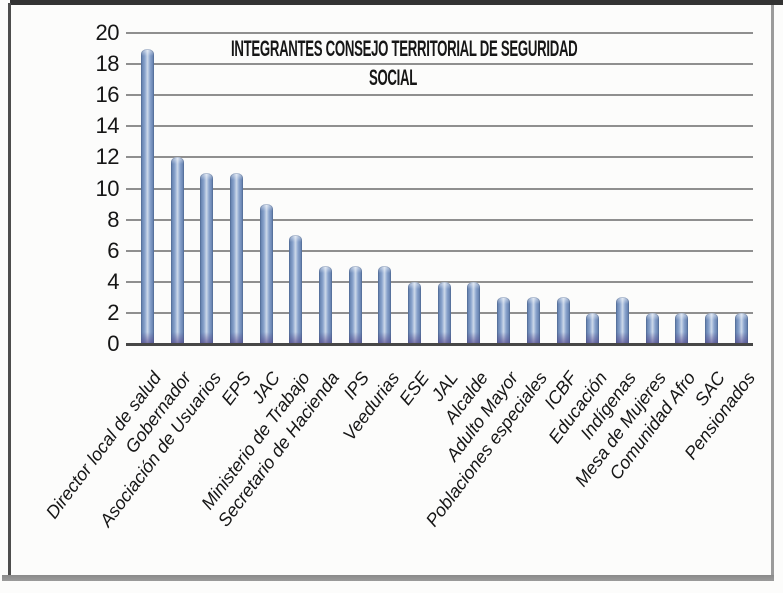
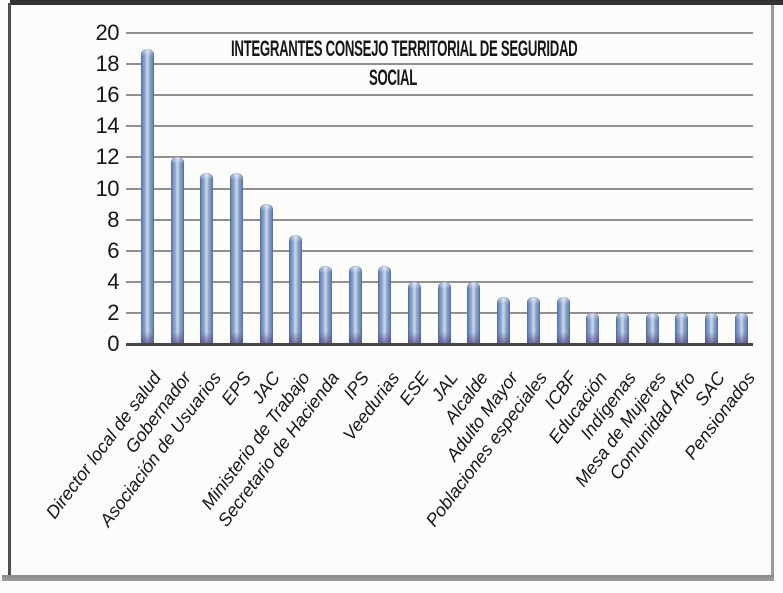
Indígenas: 3 -> 2
